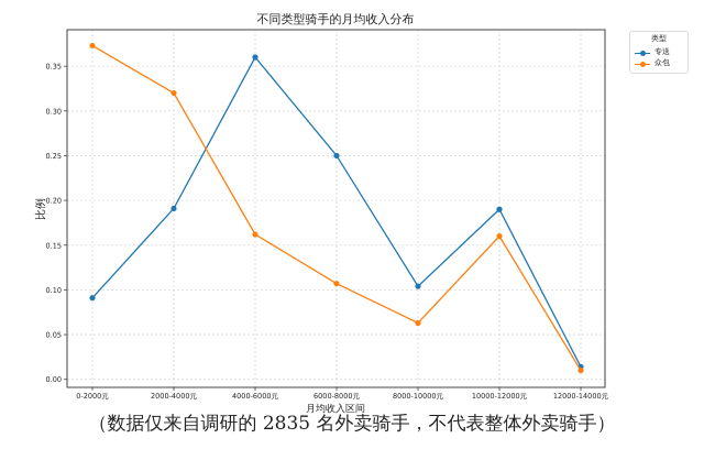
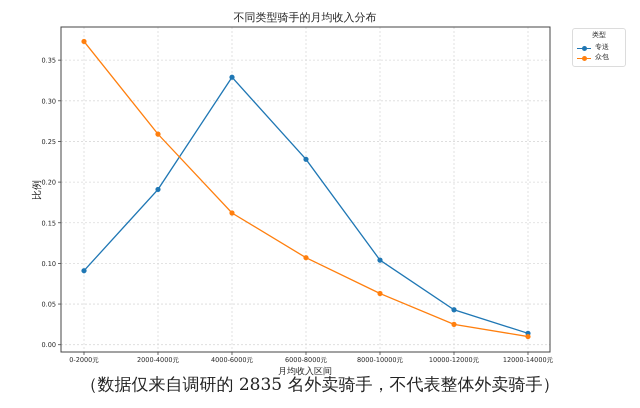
众包/2000-4000元: 0.32 -> 0.26
专送/4000-6000元: 0.36 -> 0.33
专送/6000-8000元: 0.25 -> 0.23
专送/10000-12000元: 0.19 -> 0.04
众包/10000-12000元: 0.16 -> 0.03
